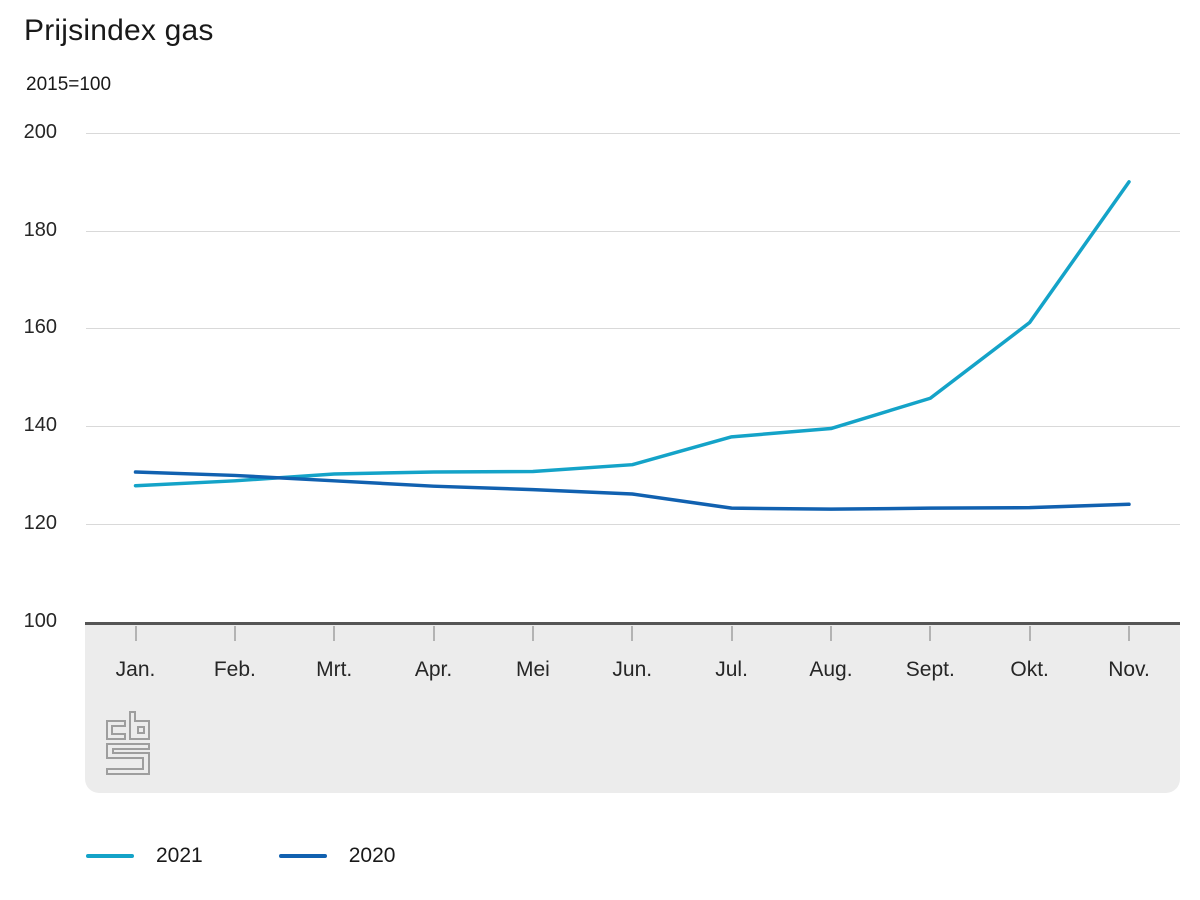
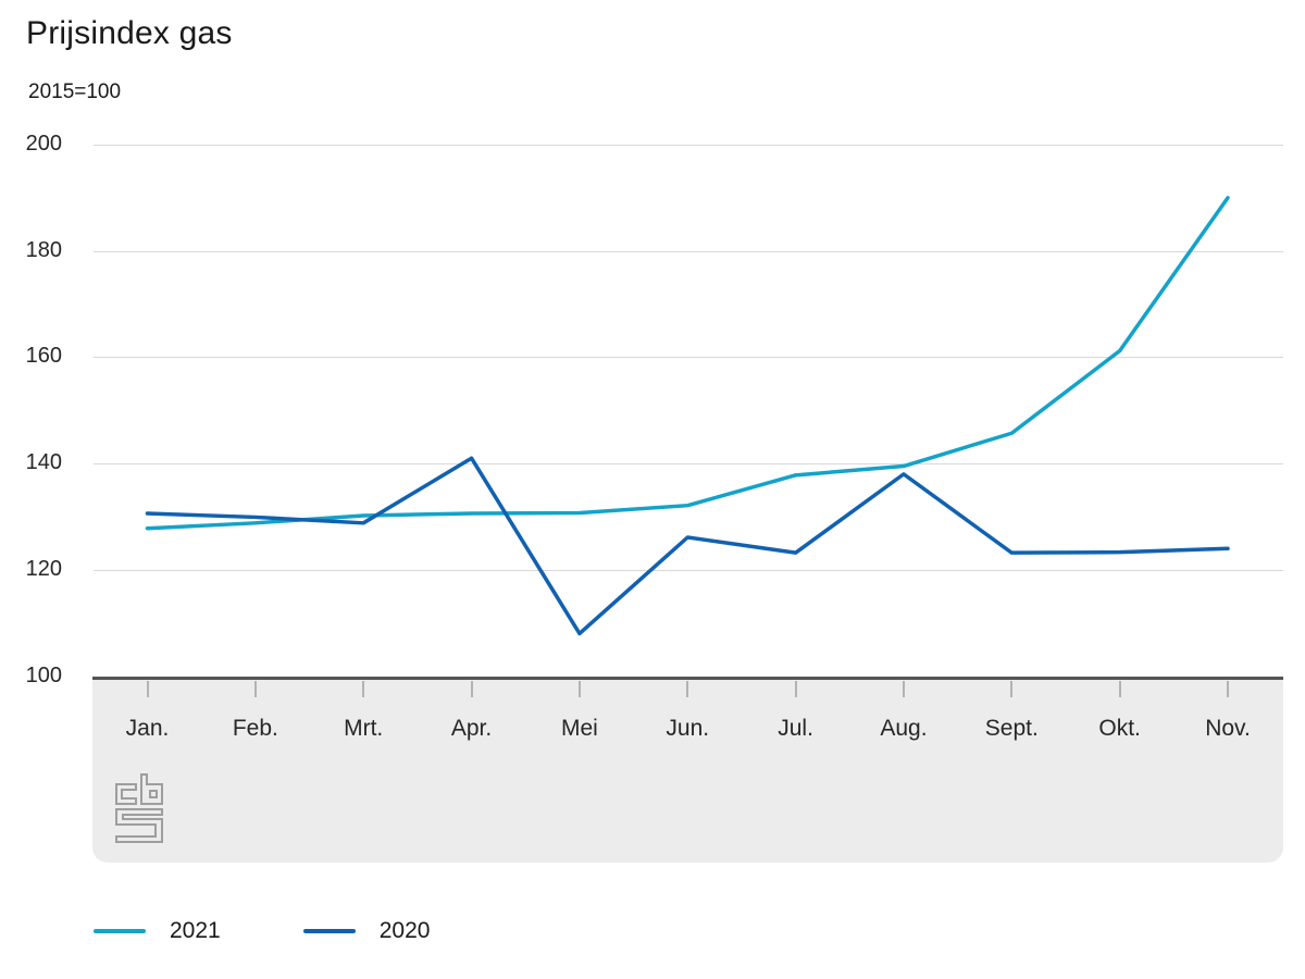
2020/Apr.: 128 -> 141
2020/Mei: 127 -> 108
2020/Aug.: 123 -> 138
